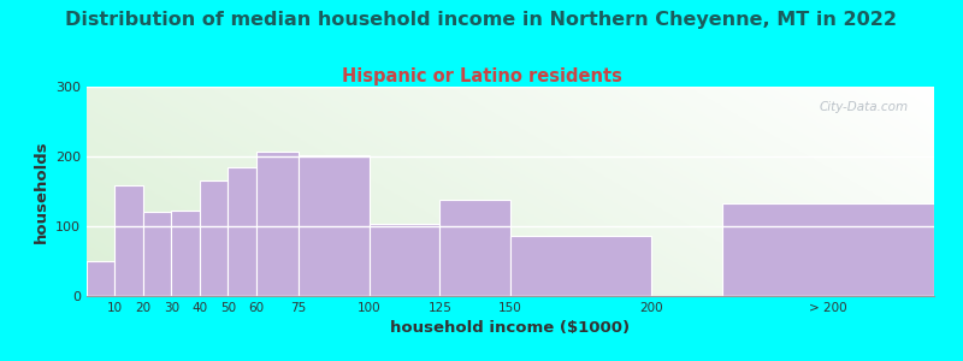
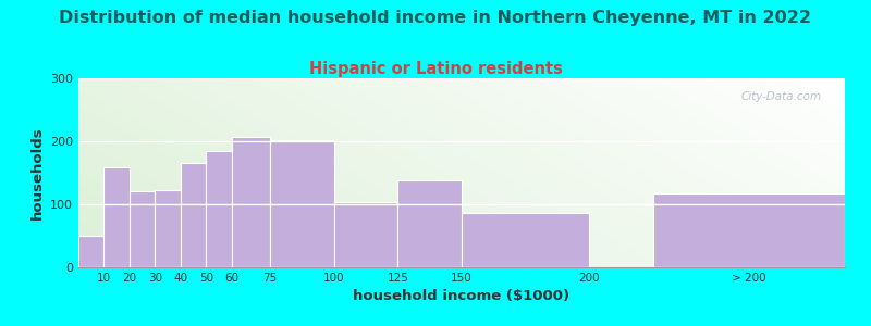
> 200: 132 -> 118
